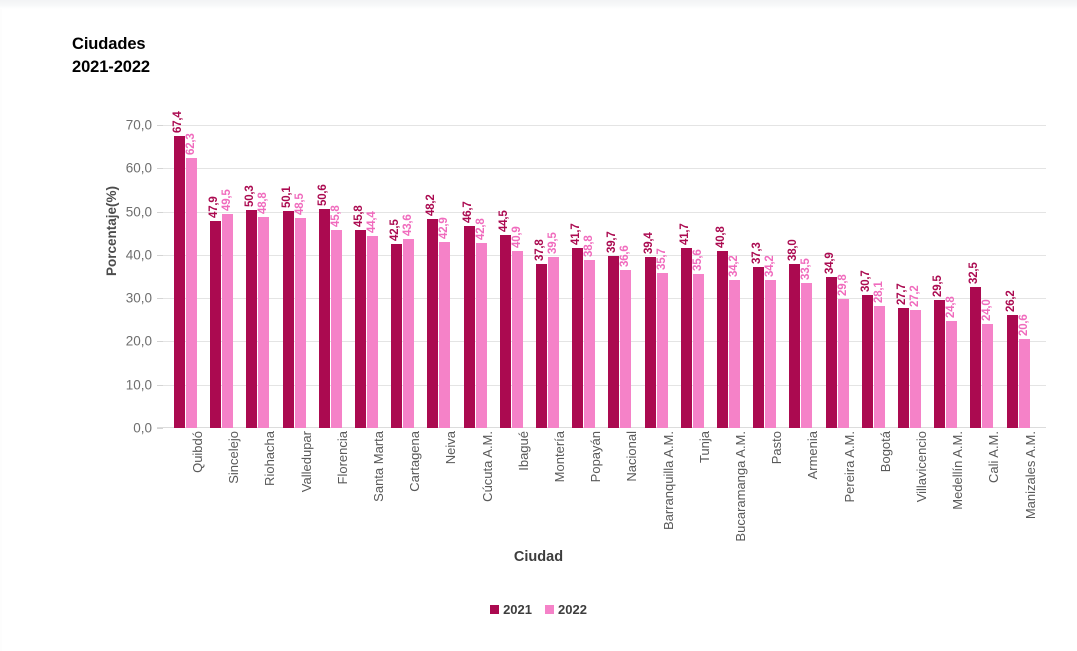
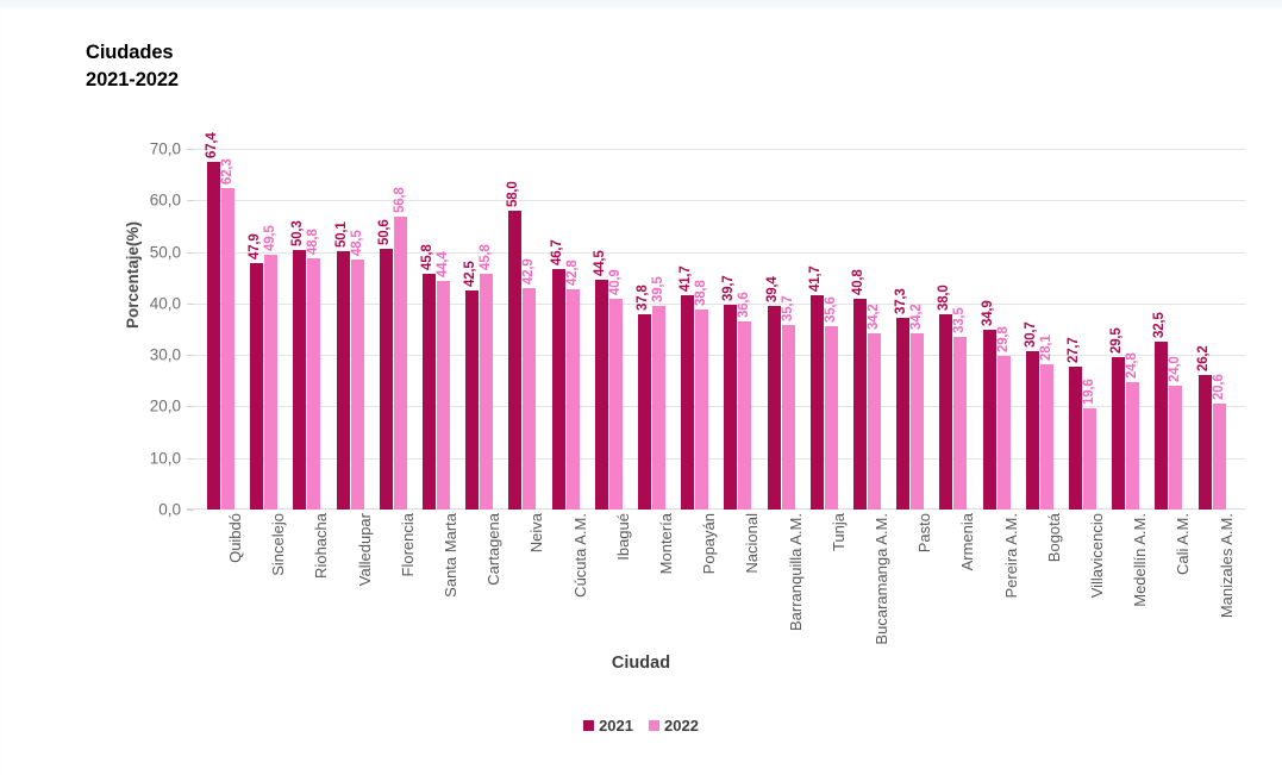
2022/Florencia: 45,8 -> 56,8
2022/Cartagena: 43,6 -> 45,8
2021/Neiva: 48,2 -> 58,0
2022/Villavicencio: 27,2 -> 19,6
